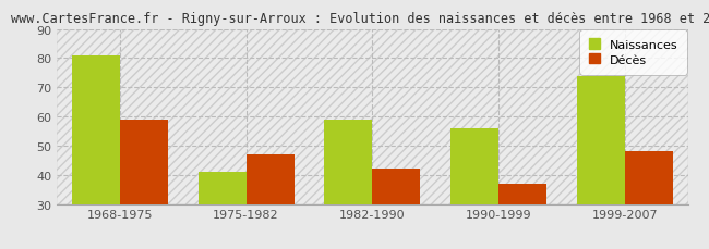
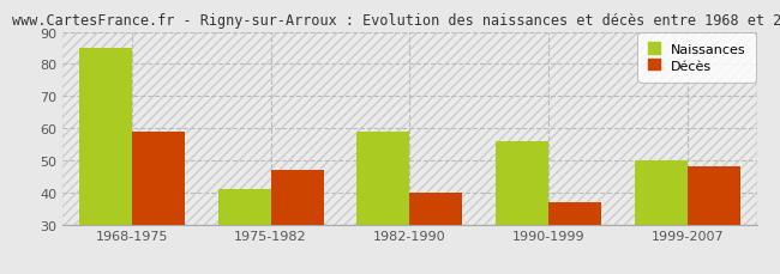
Naissances/1968-1975: 81 -> 85
Décès/1982-1990: 42 -> 40
Naissances/1999-2007: 74 -> 50
